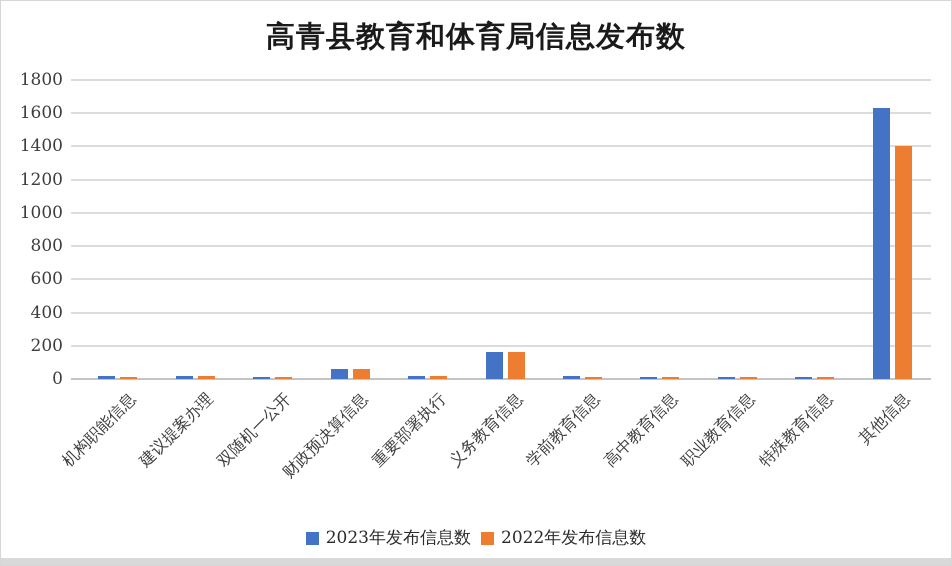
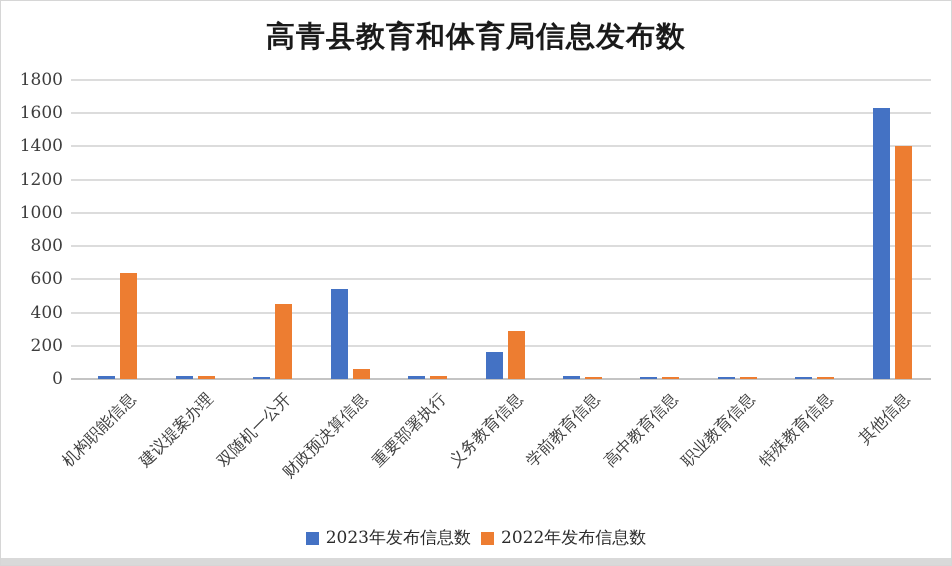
2022年发布信息数/机构职能信息: 10 -> 640
2022年发布信息数/双随机一公开: 10 -> 450
2023年发布信息数/财政预决算信息: 60 -> 540
2022年发布信息数/义务教育信息: 160 -> 290
